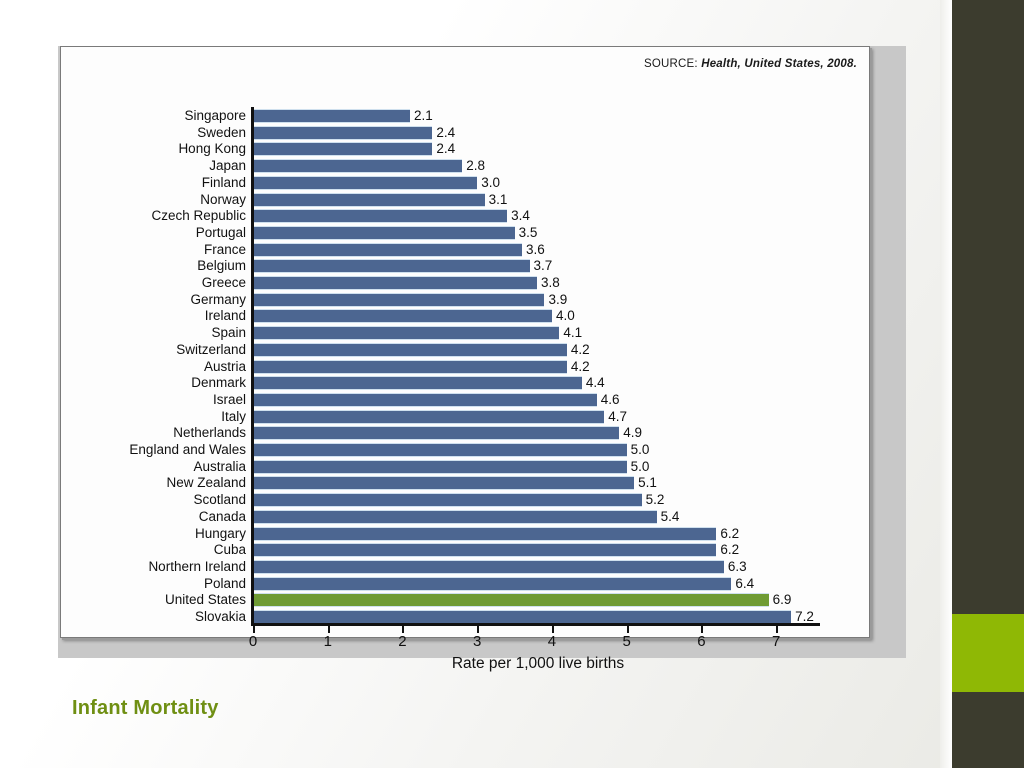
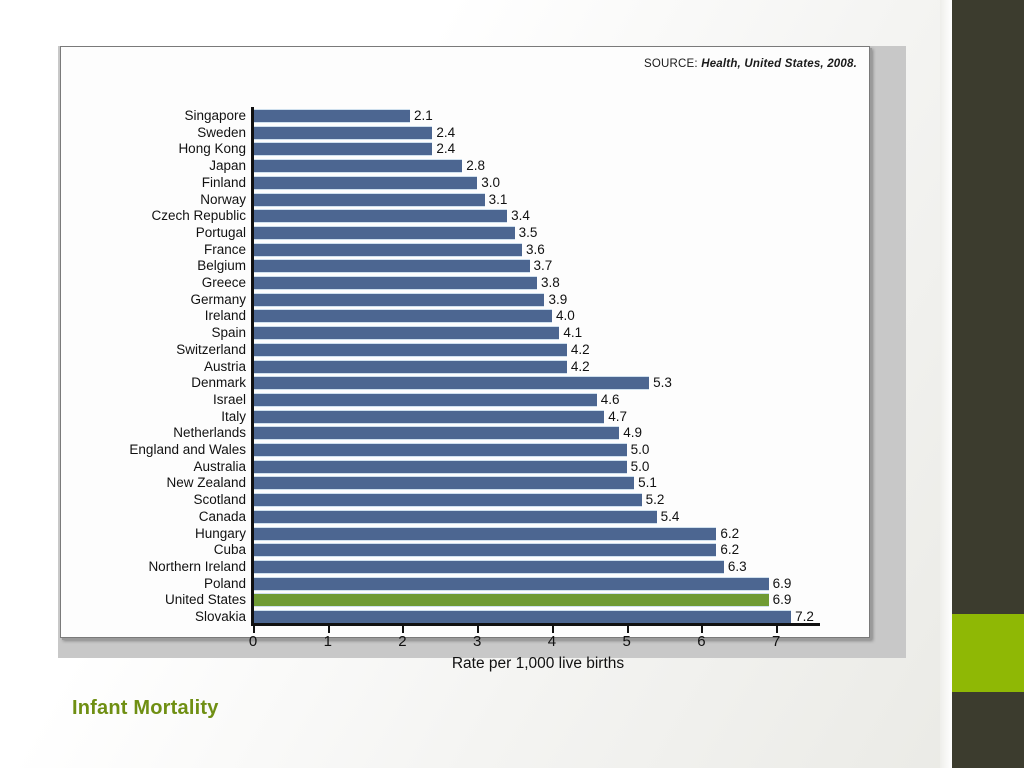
Denmark: 4.4 -> 5.3
Poland: 6.4 -> 6.9
